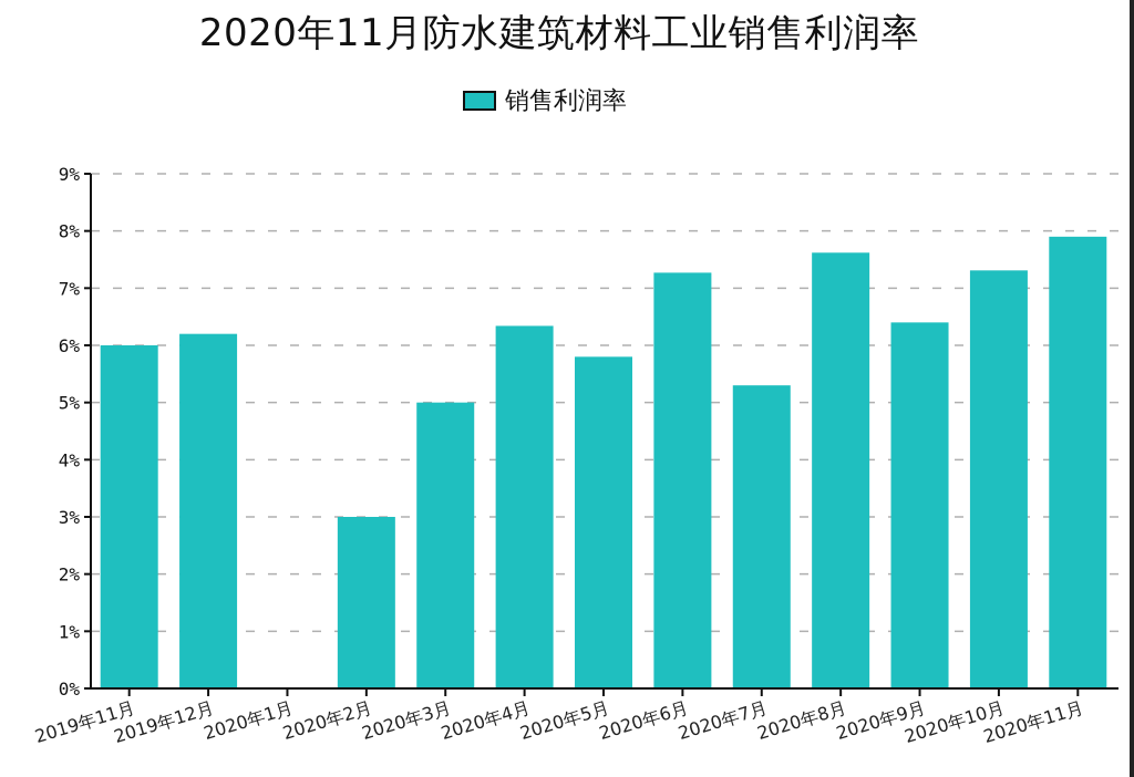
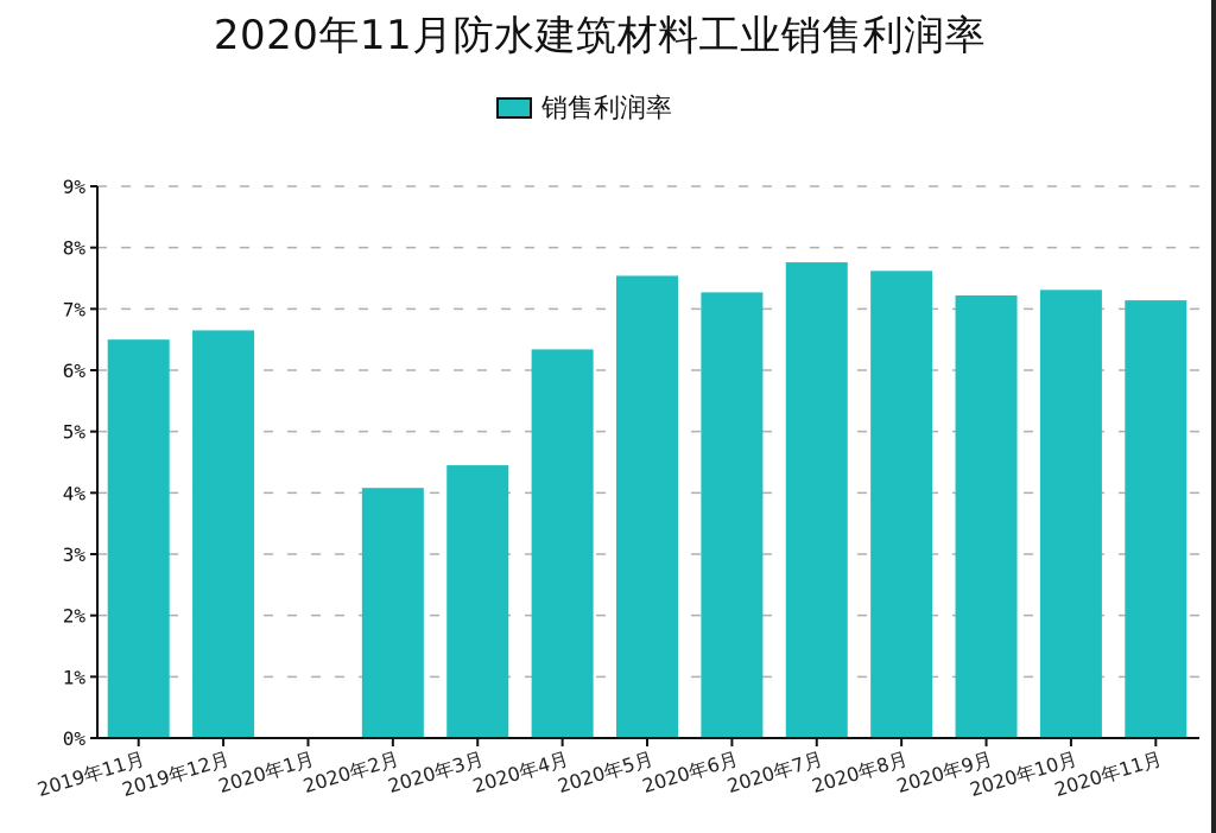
2019年11月: 6.0% -> 6.5%
2019年12月: 6.2% -> 6.7%
2020年2月: 3.0% -> 4.1%
2020年3月: 5.0% -> 4.5%
2020年5月: 5.8% -> 7.5%
2020年7月: 5.3% -> 7.8%
2020年9月: 6.4% -> 7.2%
2020年11月: 7.9% -> 7.1%
